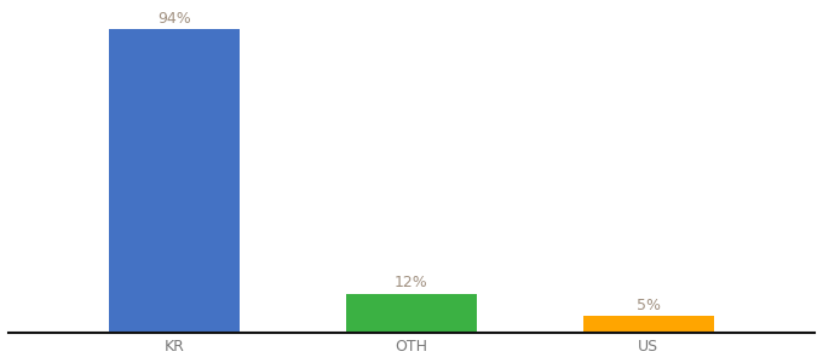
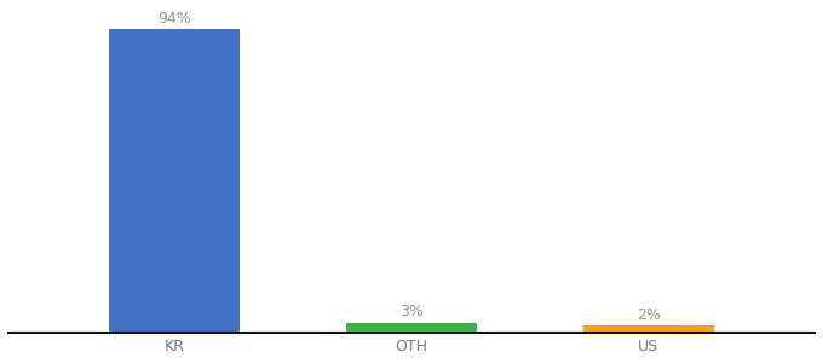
OTH: 12% -> 3%
US: 5% -> 2%
